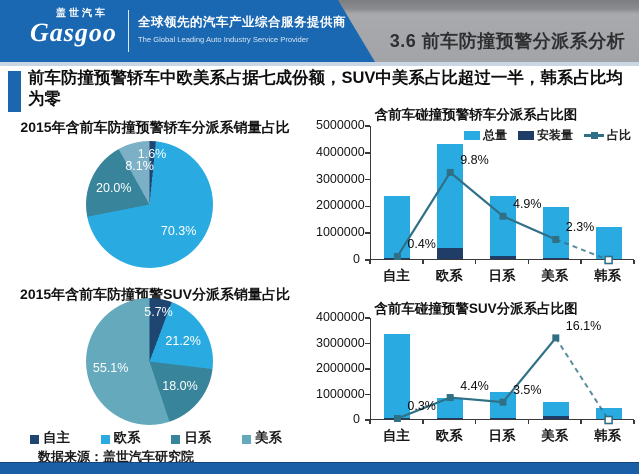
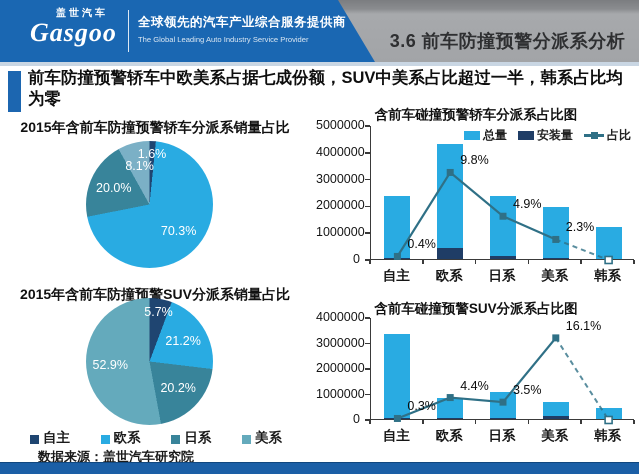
2015年含前车防撞预警SUV分派系销量占比/日系: 18.0% -> 20.2%
2015年含前车防撞预警SUV分派系销量占比/美系: 55.1% -> 52.9%
